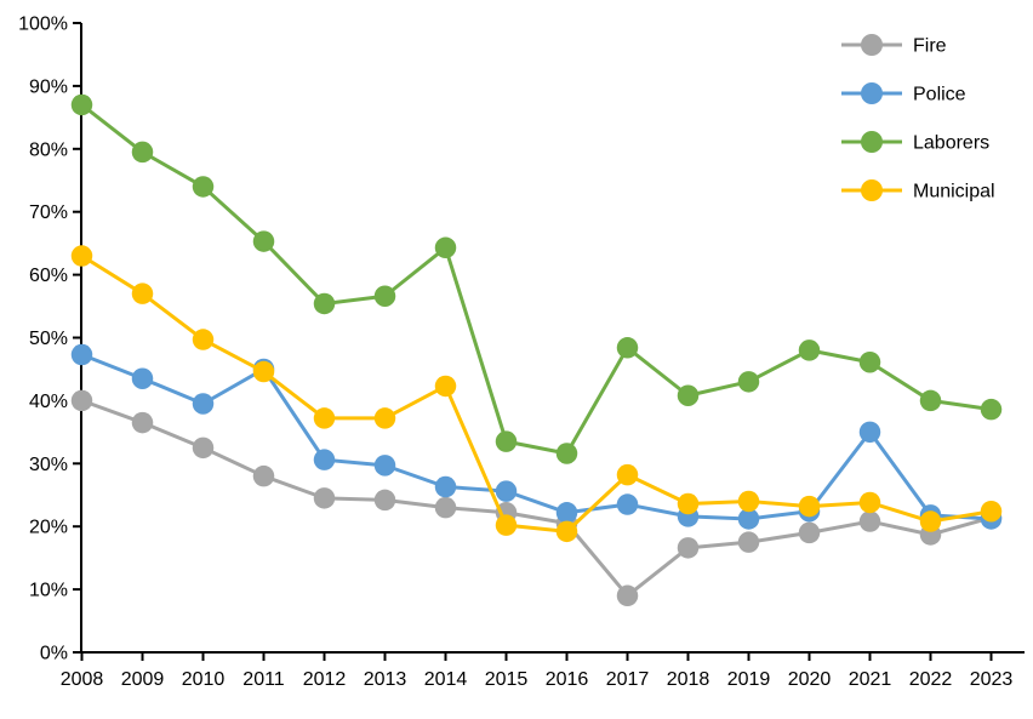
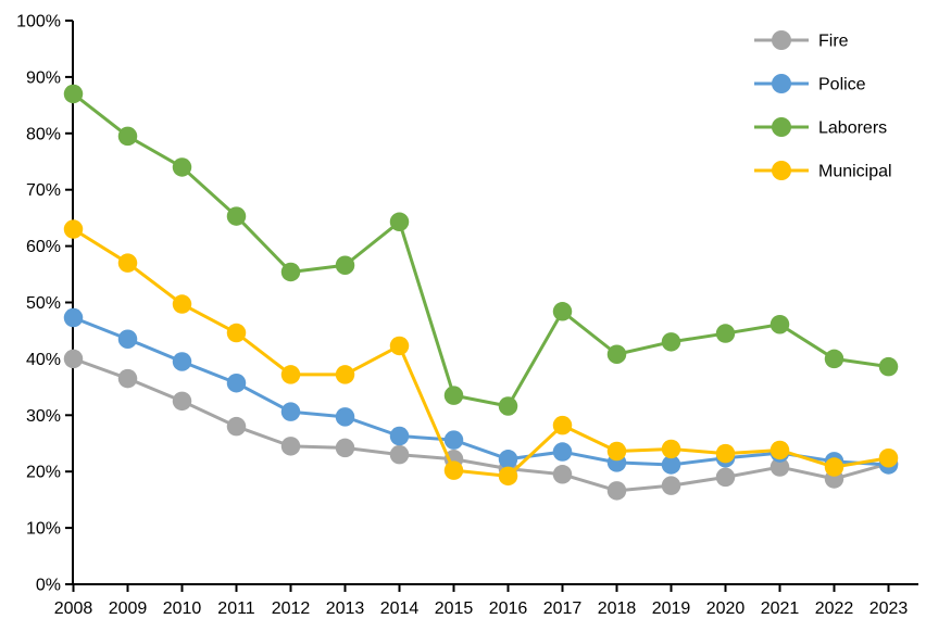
Police/2011: 45% -> 36%
Fire/2017: 9% -> 20%
Laborers/2020: 48% -> 44%
Police/2021: 35% -> 23%
